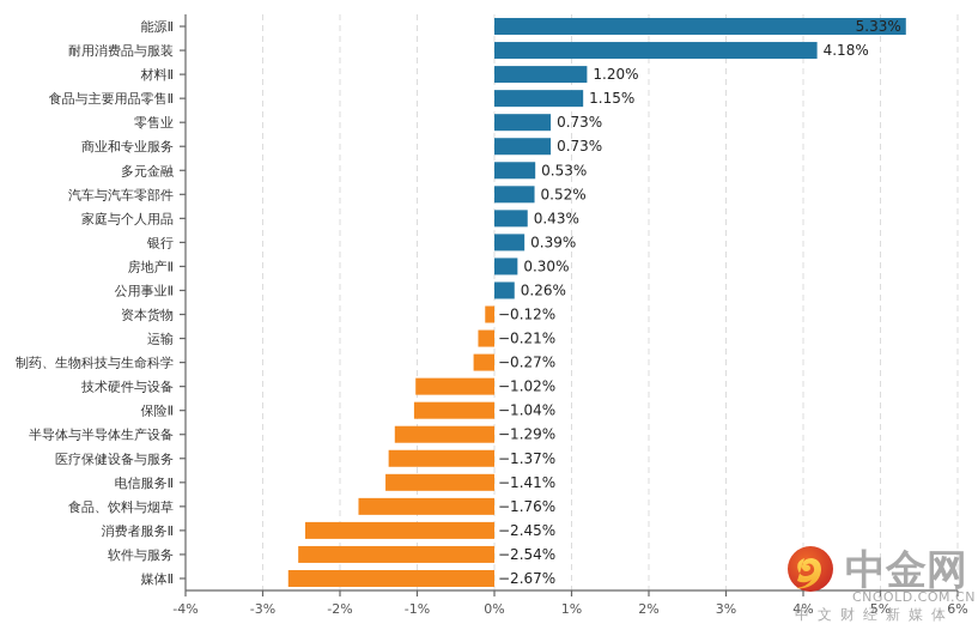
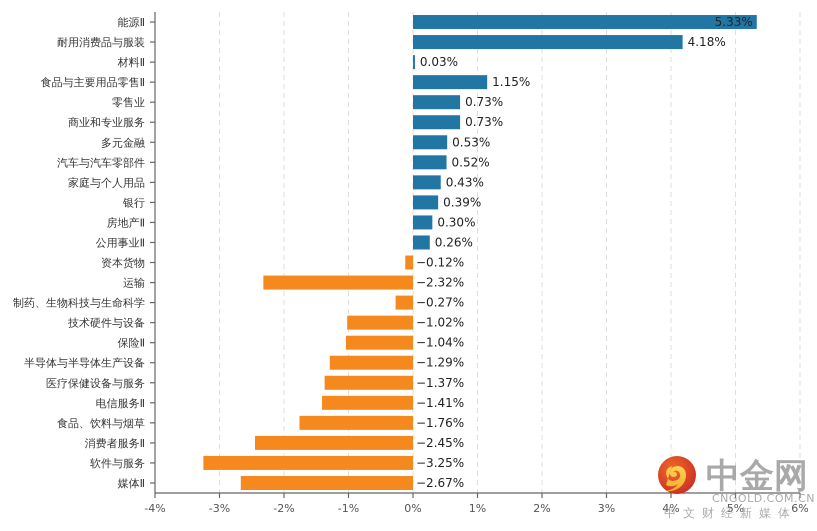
材料Ⅱ: 1.20% -> 0.03%
运输: −0.21% -> −2.32%
软件与服务: −2.54% -> −3.25%
